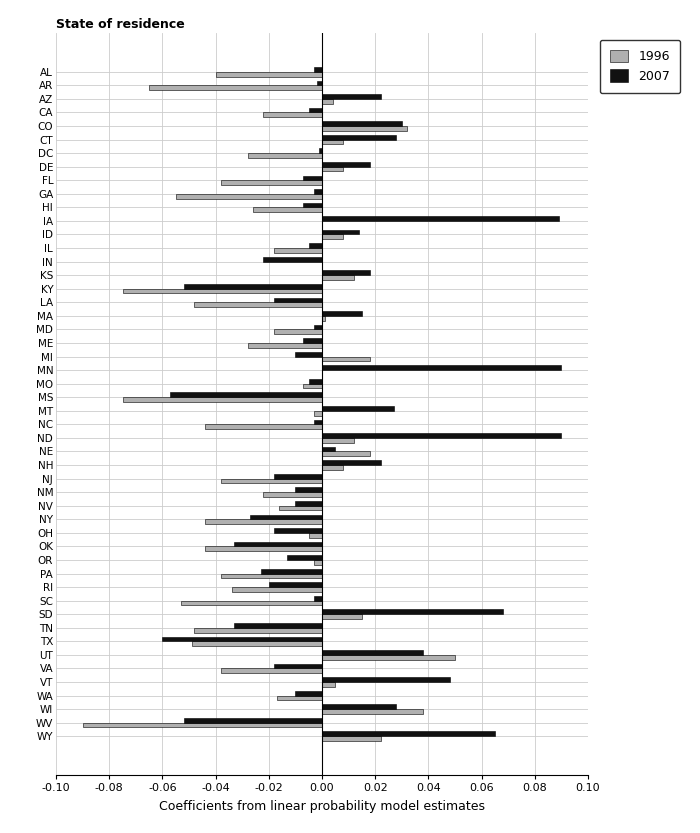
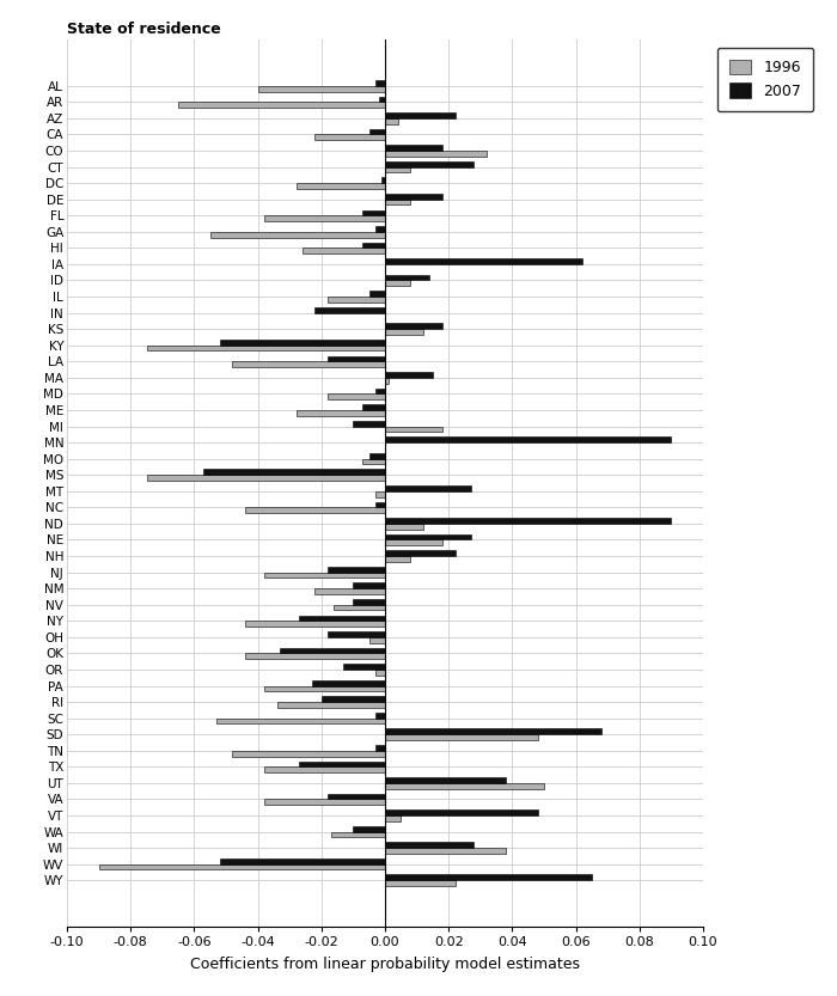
2007/CO: 0.030 -> 0.018
2007/IA: 0.089 -> 0.062
2007/NE: 0.005 -> 0.027
1996/SD: 0.015 -> 0.048
2007/TN: -0.033 -> -0.003
2007/TX: -0.060 -> -0.027
1996/TX: -0.049 -> -0.038
